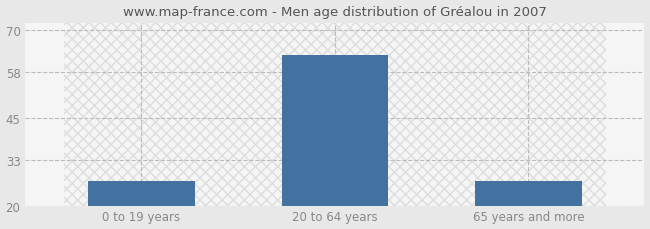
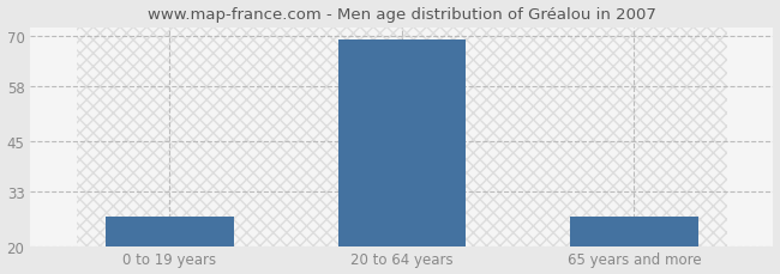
20 to 64 years: 63 -> 69
